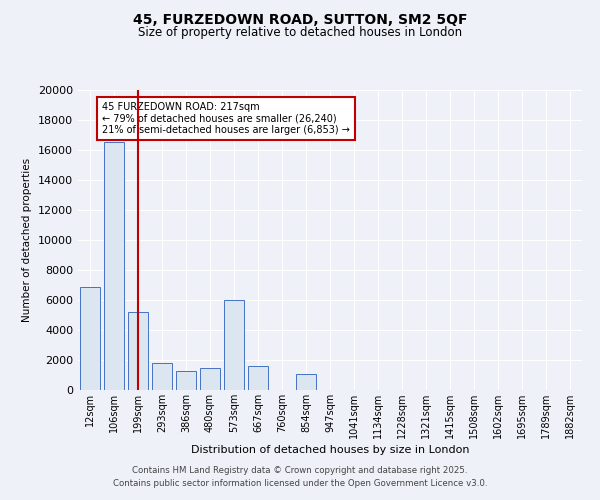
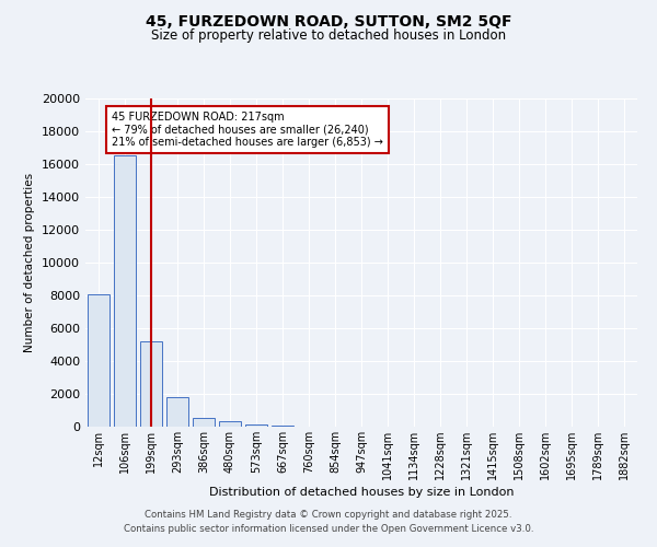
12sqm: 6900 -> 8100
386sqm: 1300 -> 600
480sqm: 1500 -> 400
573sqm: 6000 -> 100
667sqm: 1600 -> 100
854sqm: 1100 -> 0
